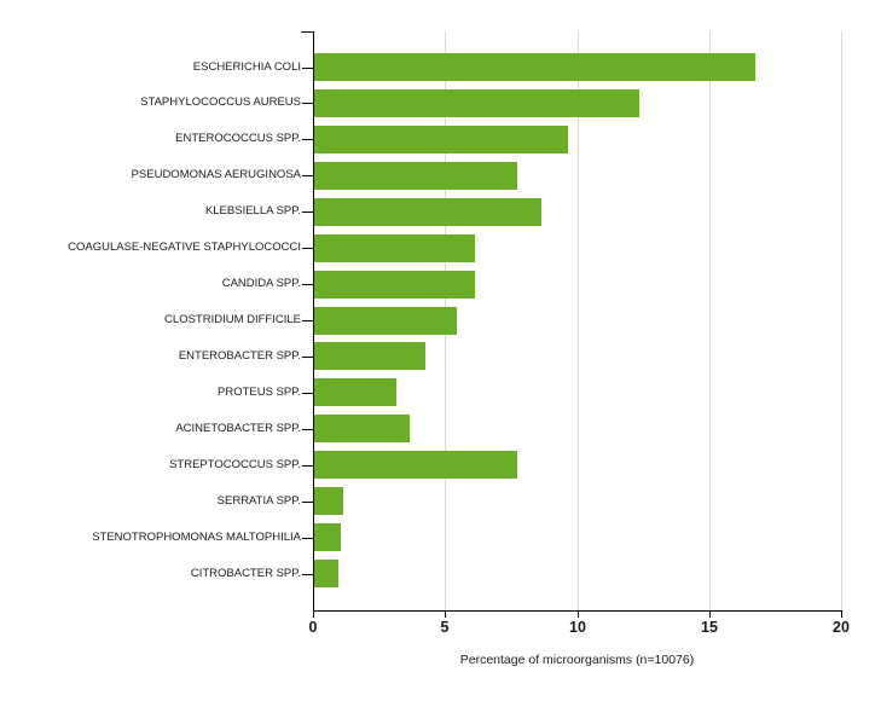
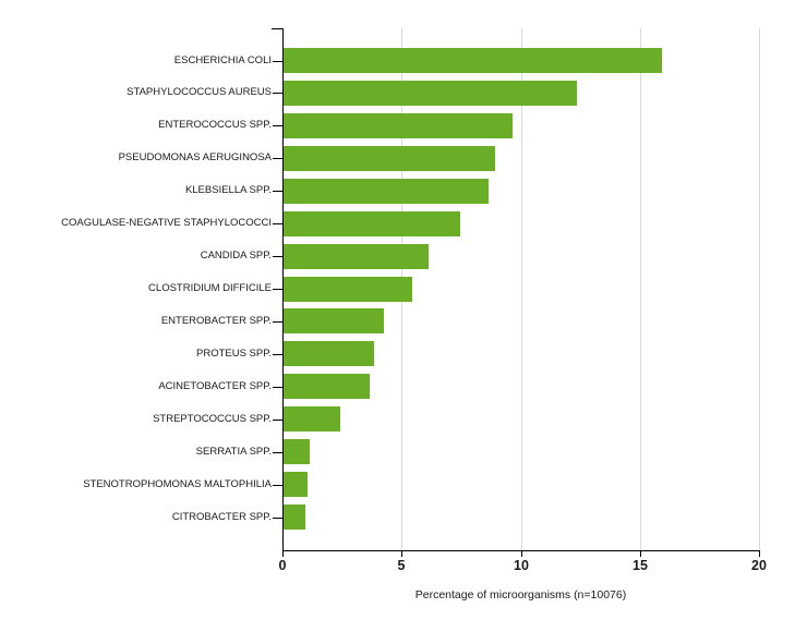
ESCHERICHIA COLI: 16.7 -> 15.9
PSEUDOMONAS AERUGINOSA: 7.7 -> 8.9
COAGULASE-NEGATIVE STAPHYLOCOCCI: 6.1 -> 7.4
PROTEUS SPP.: 3.1 -> 3.8
STREPTOCOCCUS SPP.: 7.7 -> 2.4
